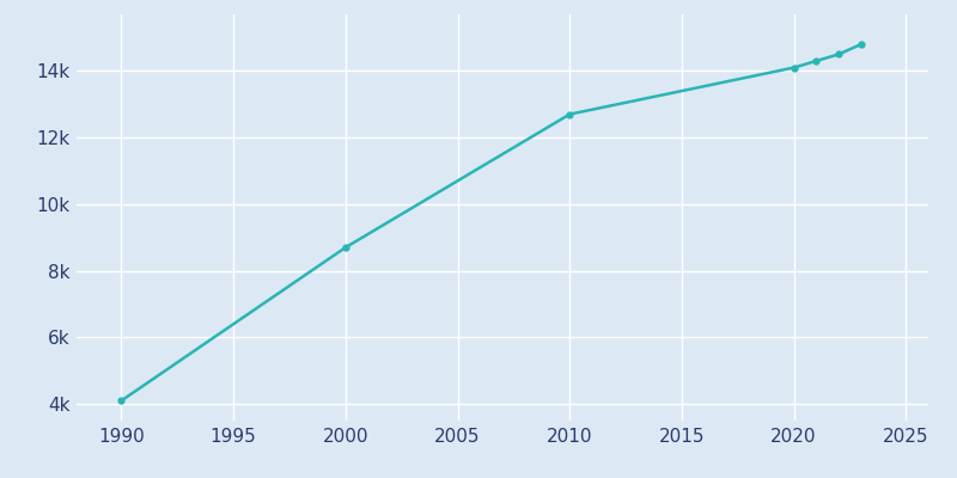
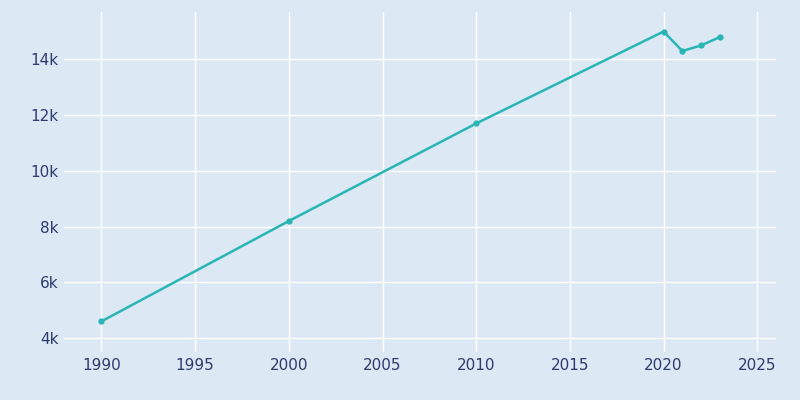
1990: 4.1k -> 4.6k
2000: 8.7k -> 8.2k
2010: 12.7k -> 11.7k
2020: 14.1k -> 15.0k
